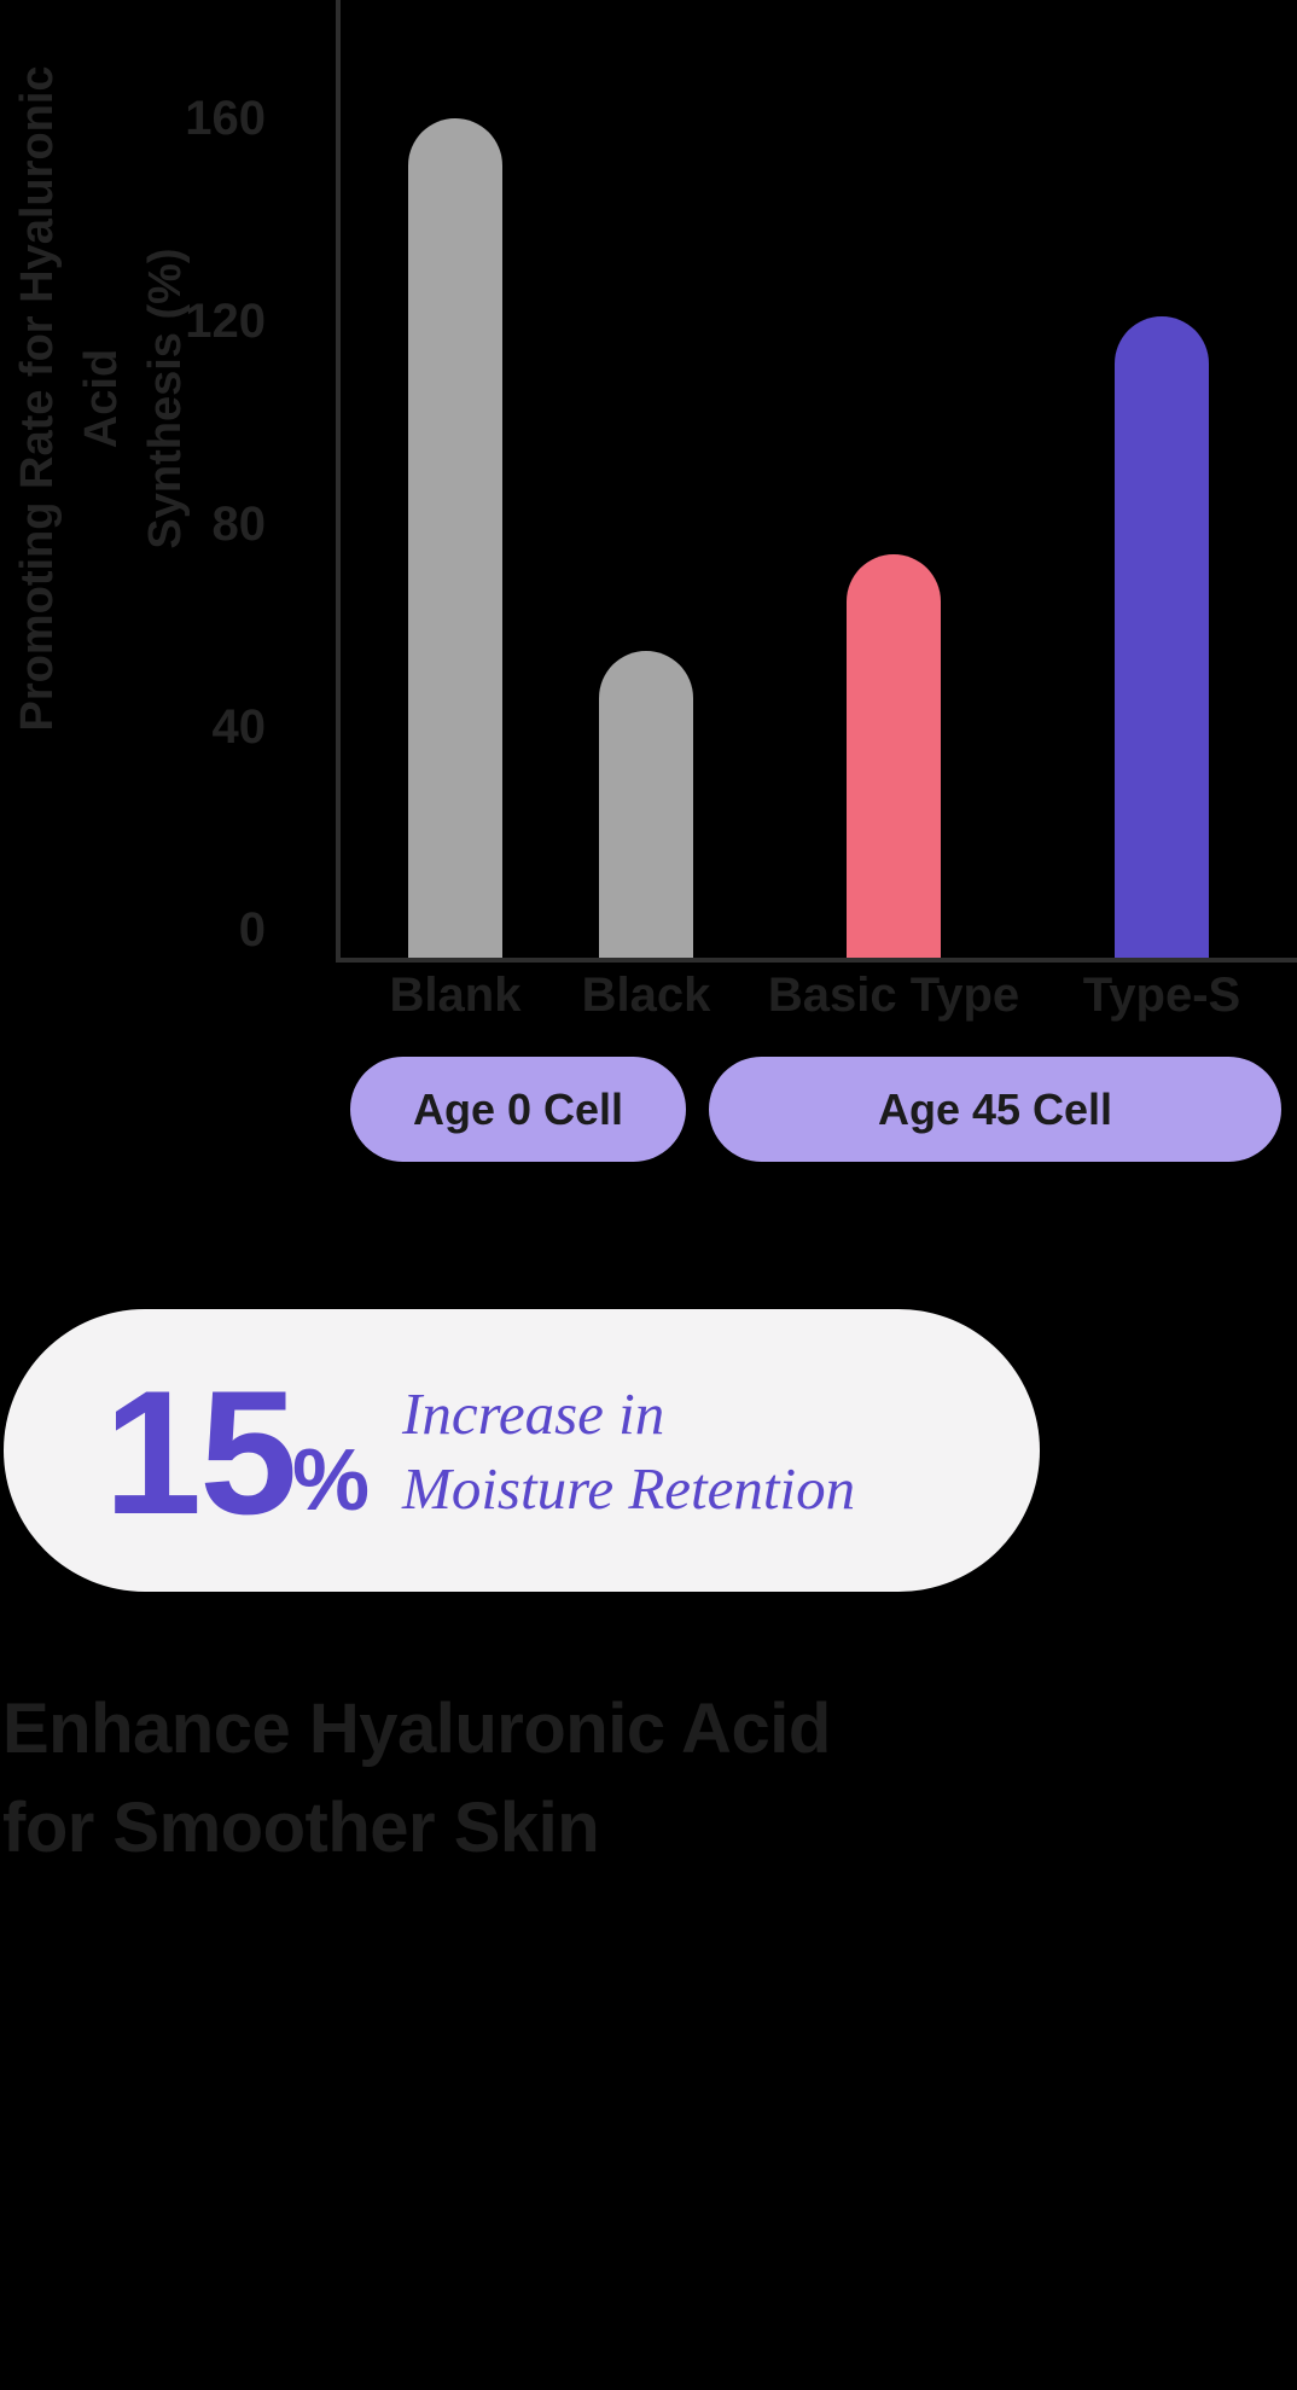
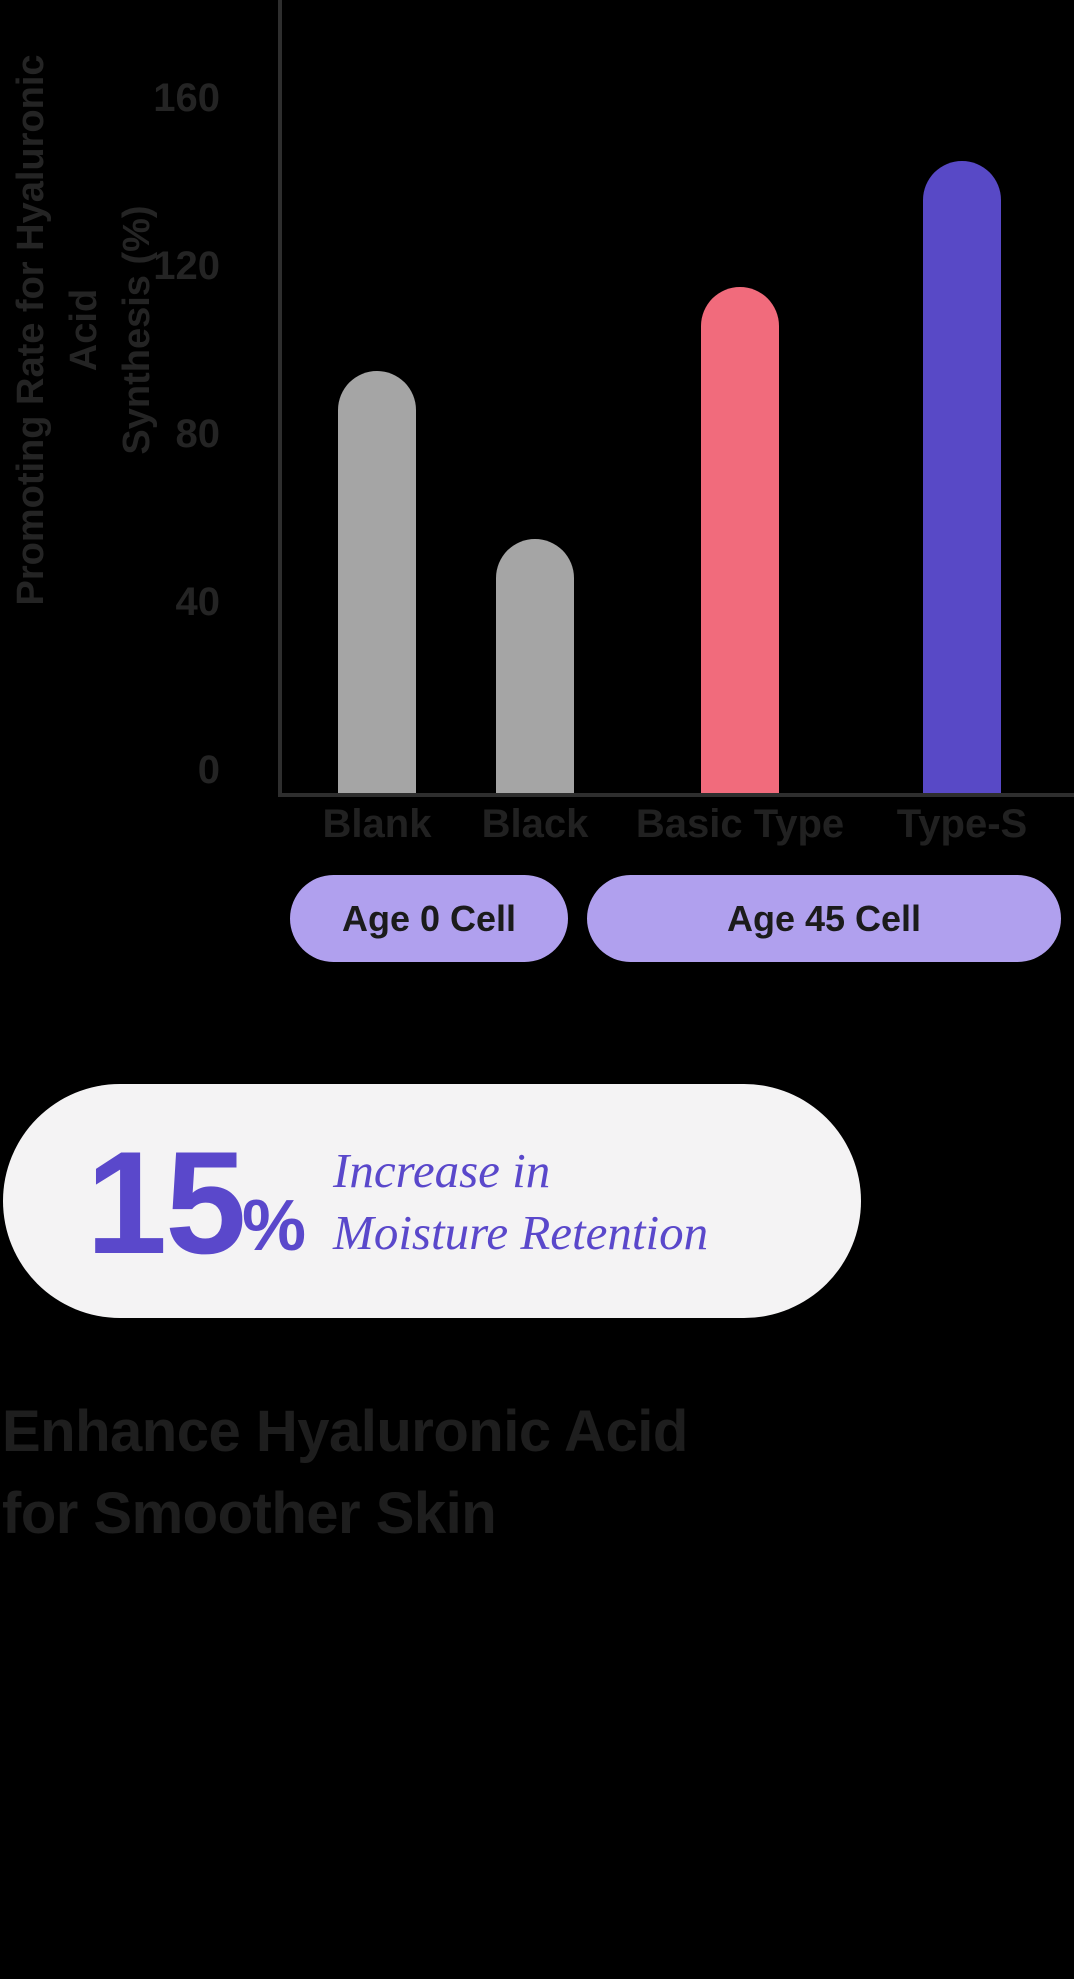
Blank: 160 -> 95
Basic Type: 74 -> 115
Type-S: 121 -> 145
